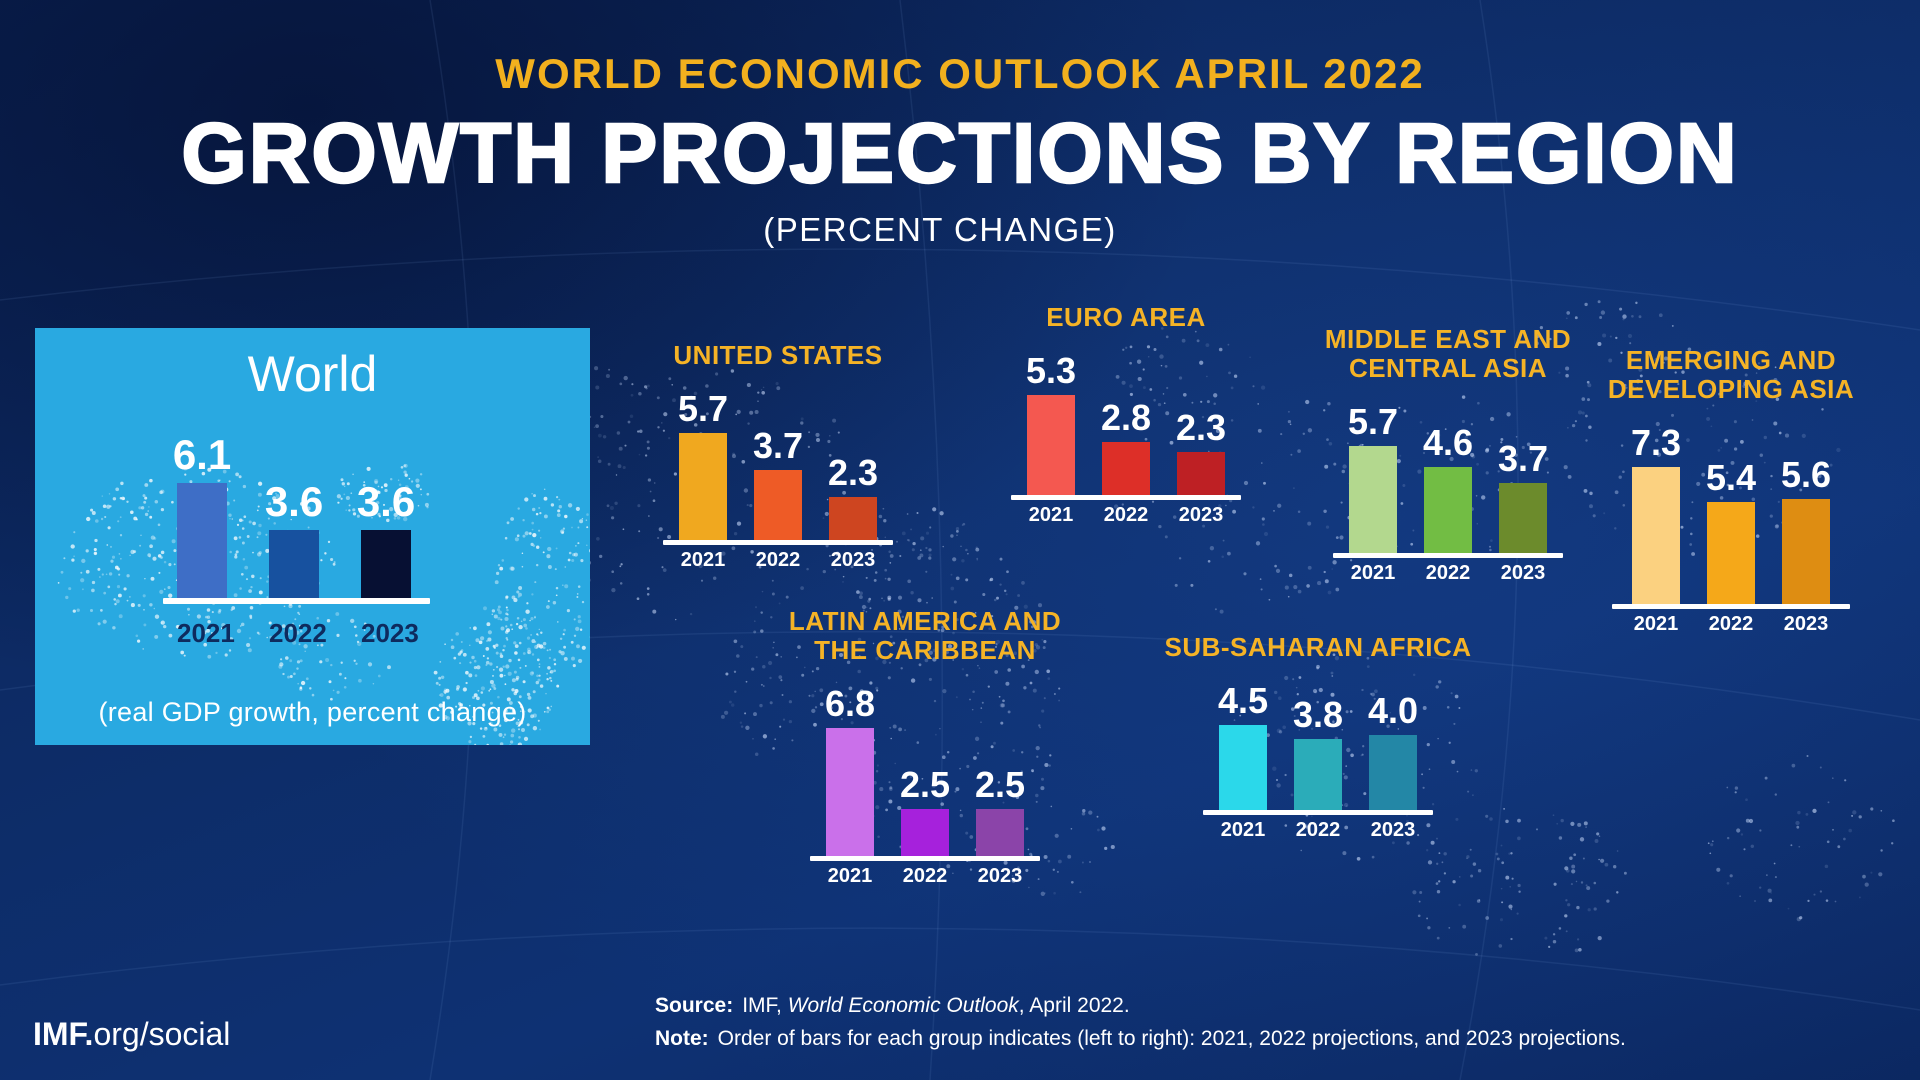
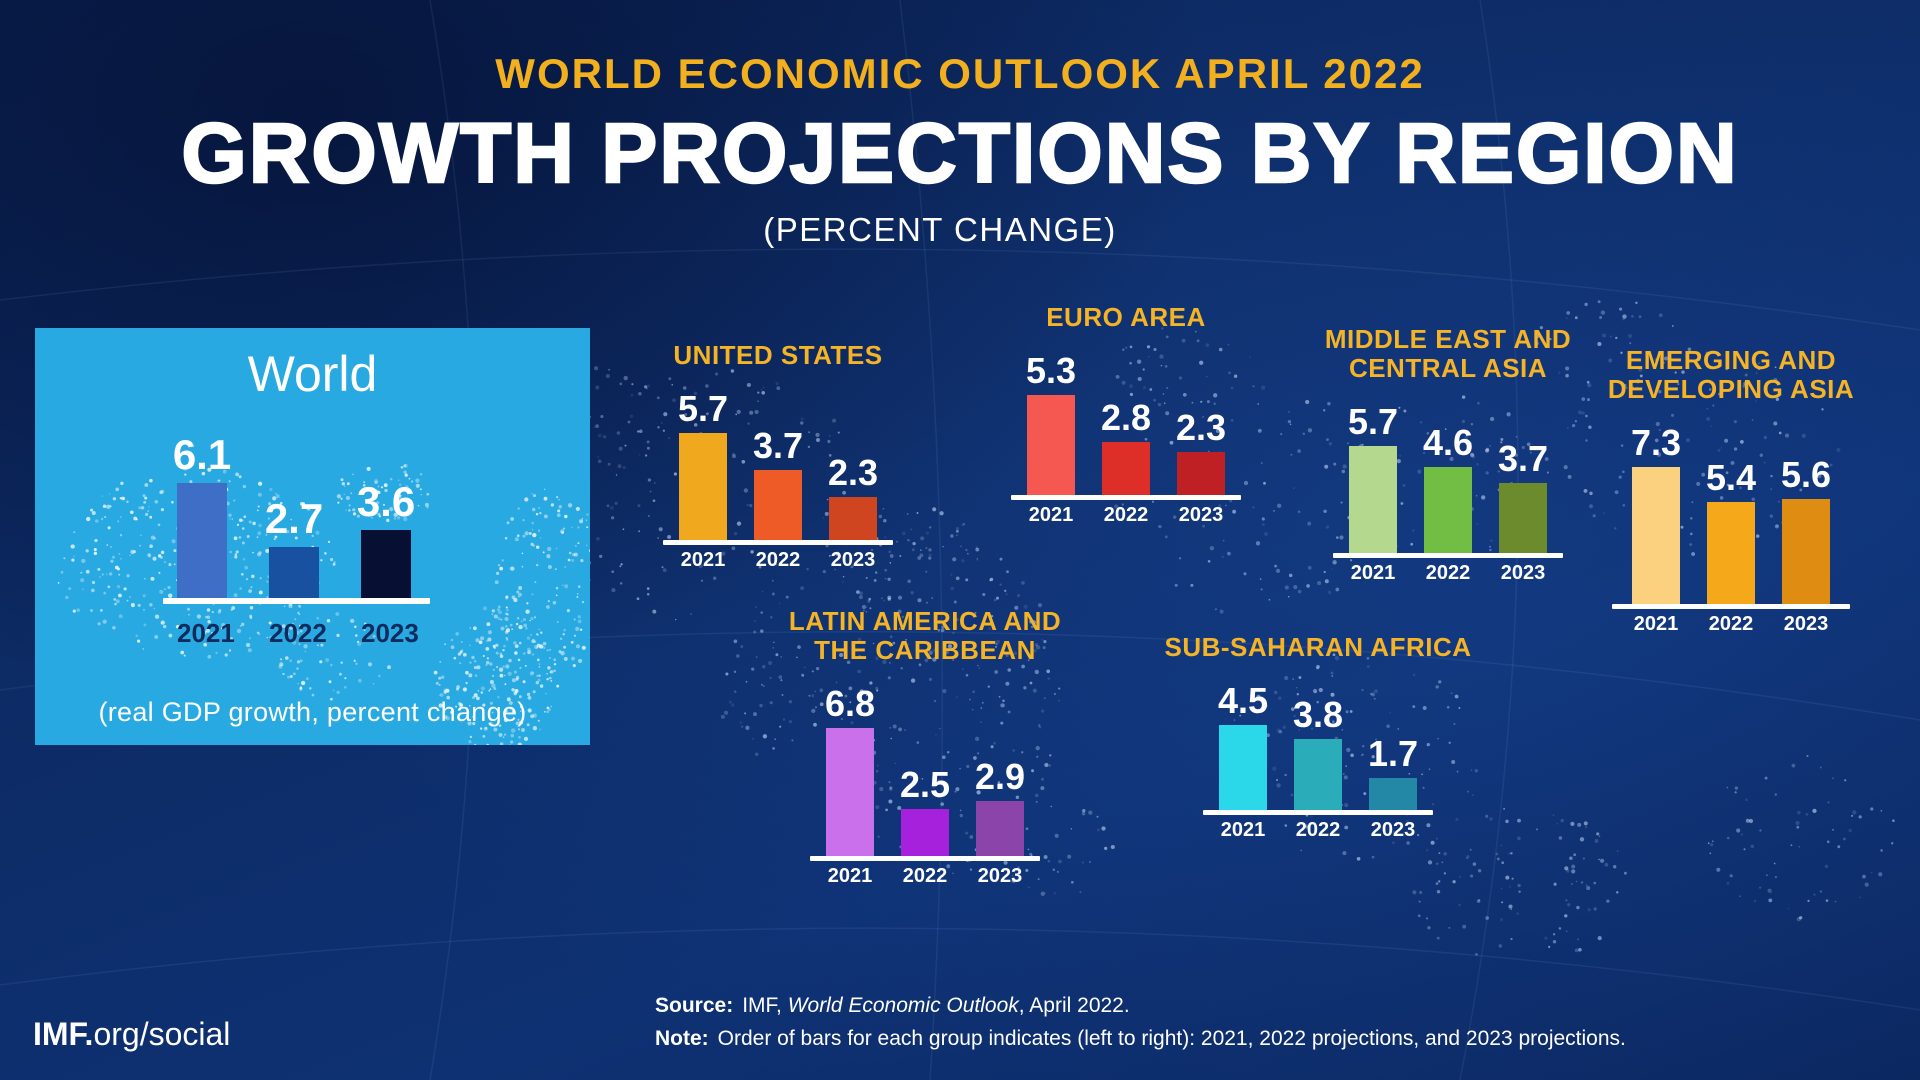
World/2022: 3.6 -> 2.7
LATIN AMERICA AND THE CARIBBEAN/2023: 2.5 -> 2.9
SUB-SAHARAN AFRICA/2023: 4.0 -> 1.7
